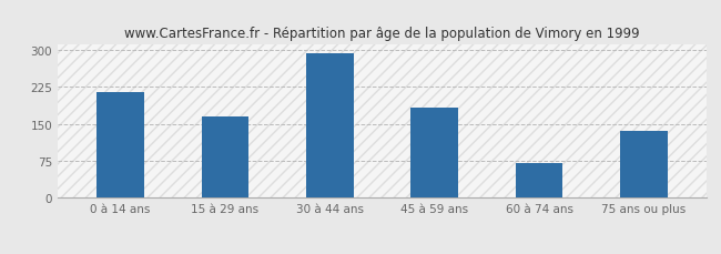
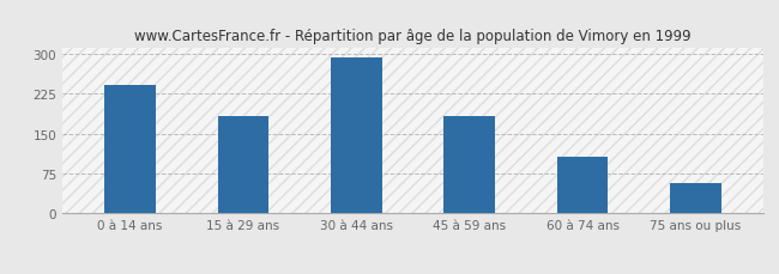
0 à 14 ans: 215 -> 242
15 à 29 ans: 165 -> 183
60 à 74 ans: 70 -> 107
75 ans ou plus: 135 -> 57
